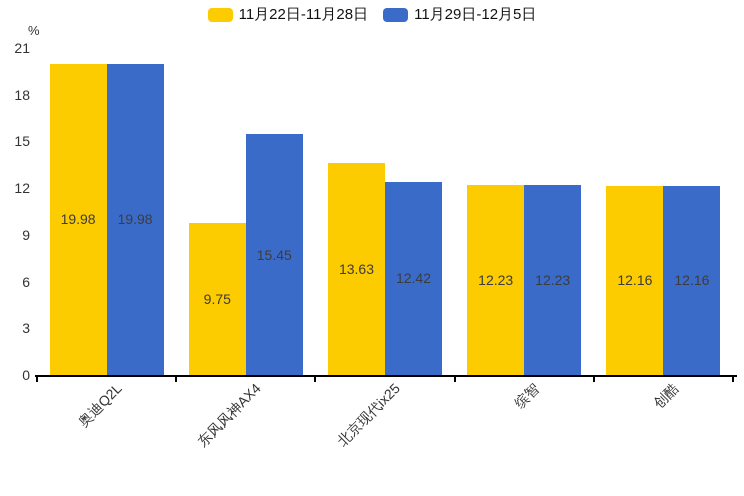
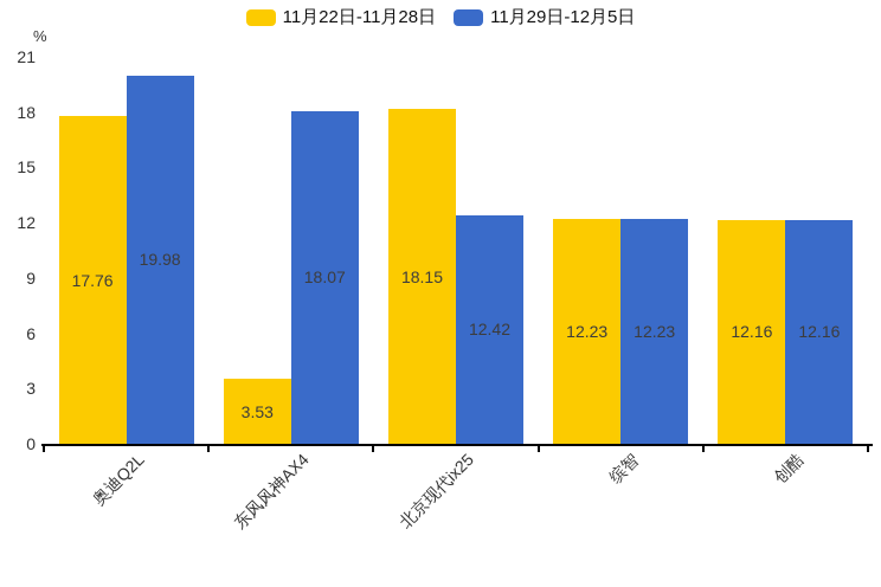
11月22日-11月28日/奥迪Q2L: 19.98 -> 17.76
11月22日-11月28日/东风风神AX4: 9.75 -> 3.53
11月29日-12月5日/东风风神AX4: 15.45 -> 18.07
11月22日-11月28日/北京现代ix25: 13.63 -> 18.15
